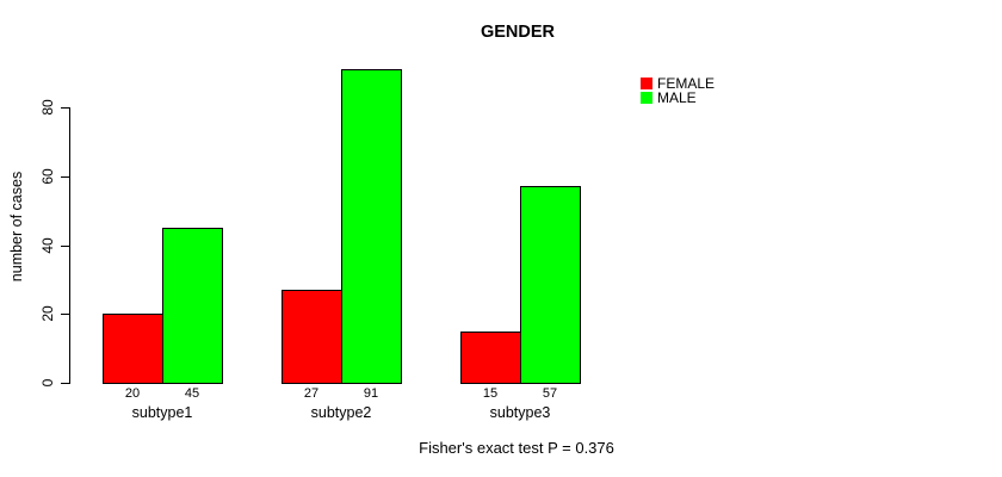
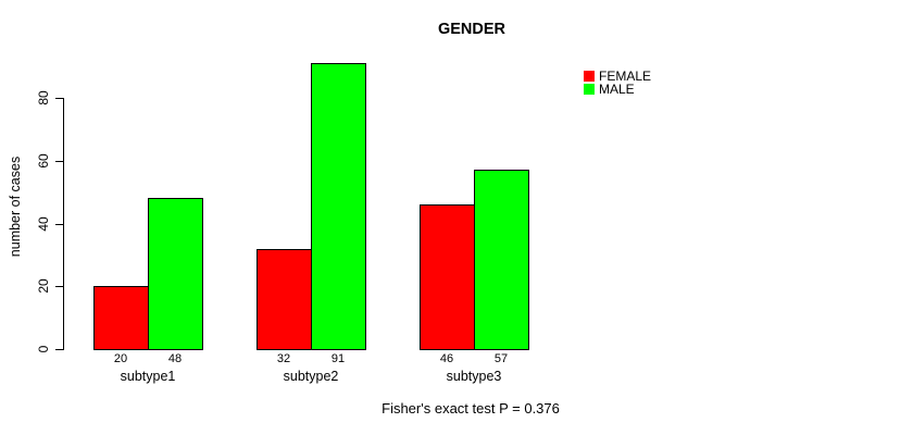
MALE/subtype1: 45 -> 48
FEMALE/subtype2: 27 -> 32
FEMALE/subtype3: 15 -> 46
